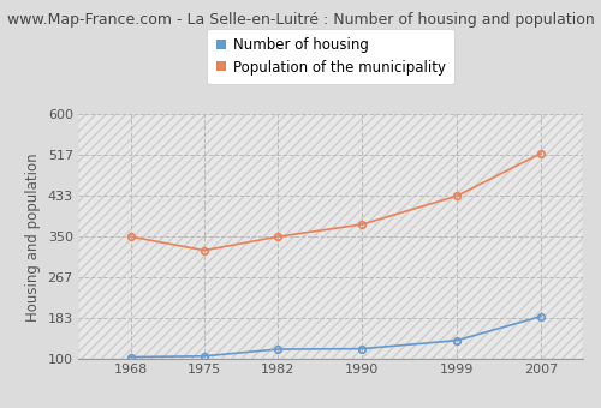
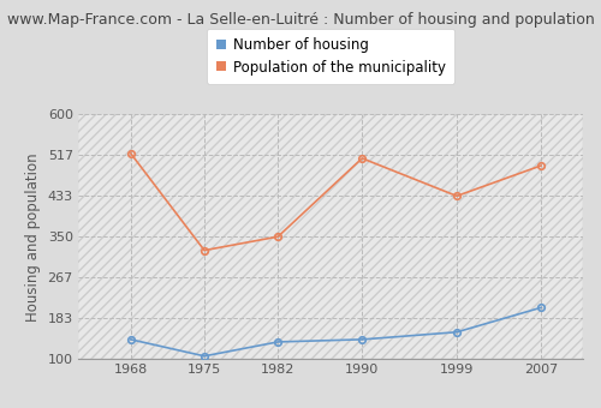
Number of housing/1968: 104 -> 140
Population of the municipality/1968: 350 -> 520
Number of housing/1982: 120 -> 135
Number of housing/1990: 121 -> 140
Population of the municipality/1990: 375 -> 510
Number of housing/1999: 138 -> 155
Number of housing/2007: 187 -> 205
Population of the municipality/2007: 520 -> 495
